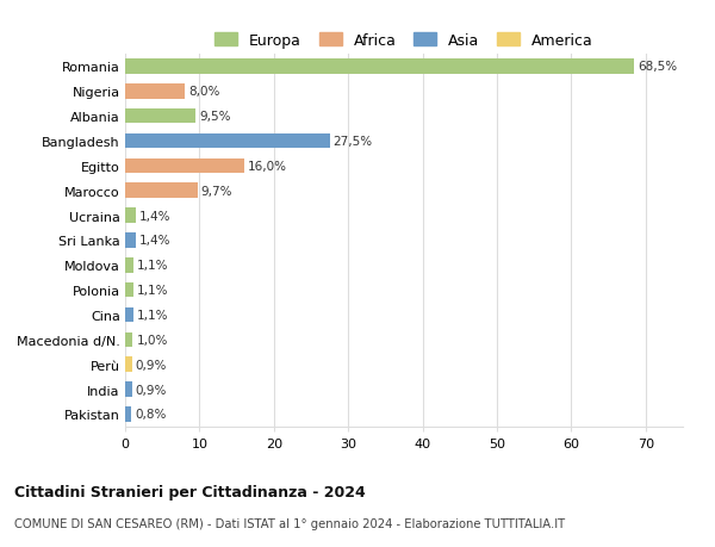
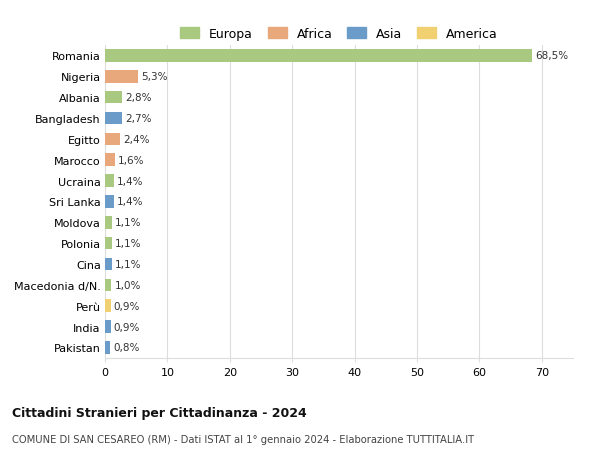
Nigeria: 8,0% -> 5,3%
Albania: 9,5% -> 2,8%
Bangladesh: 27,5% -> 2,7%
Egitto: 16,0% -> 2,4%
Marocco: 9,7% -> 1,6%
